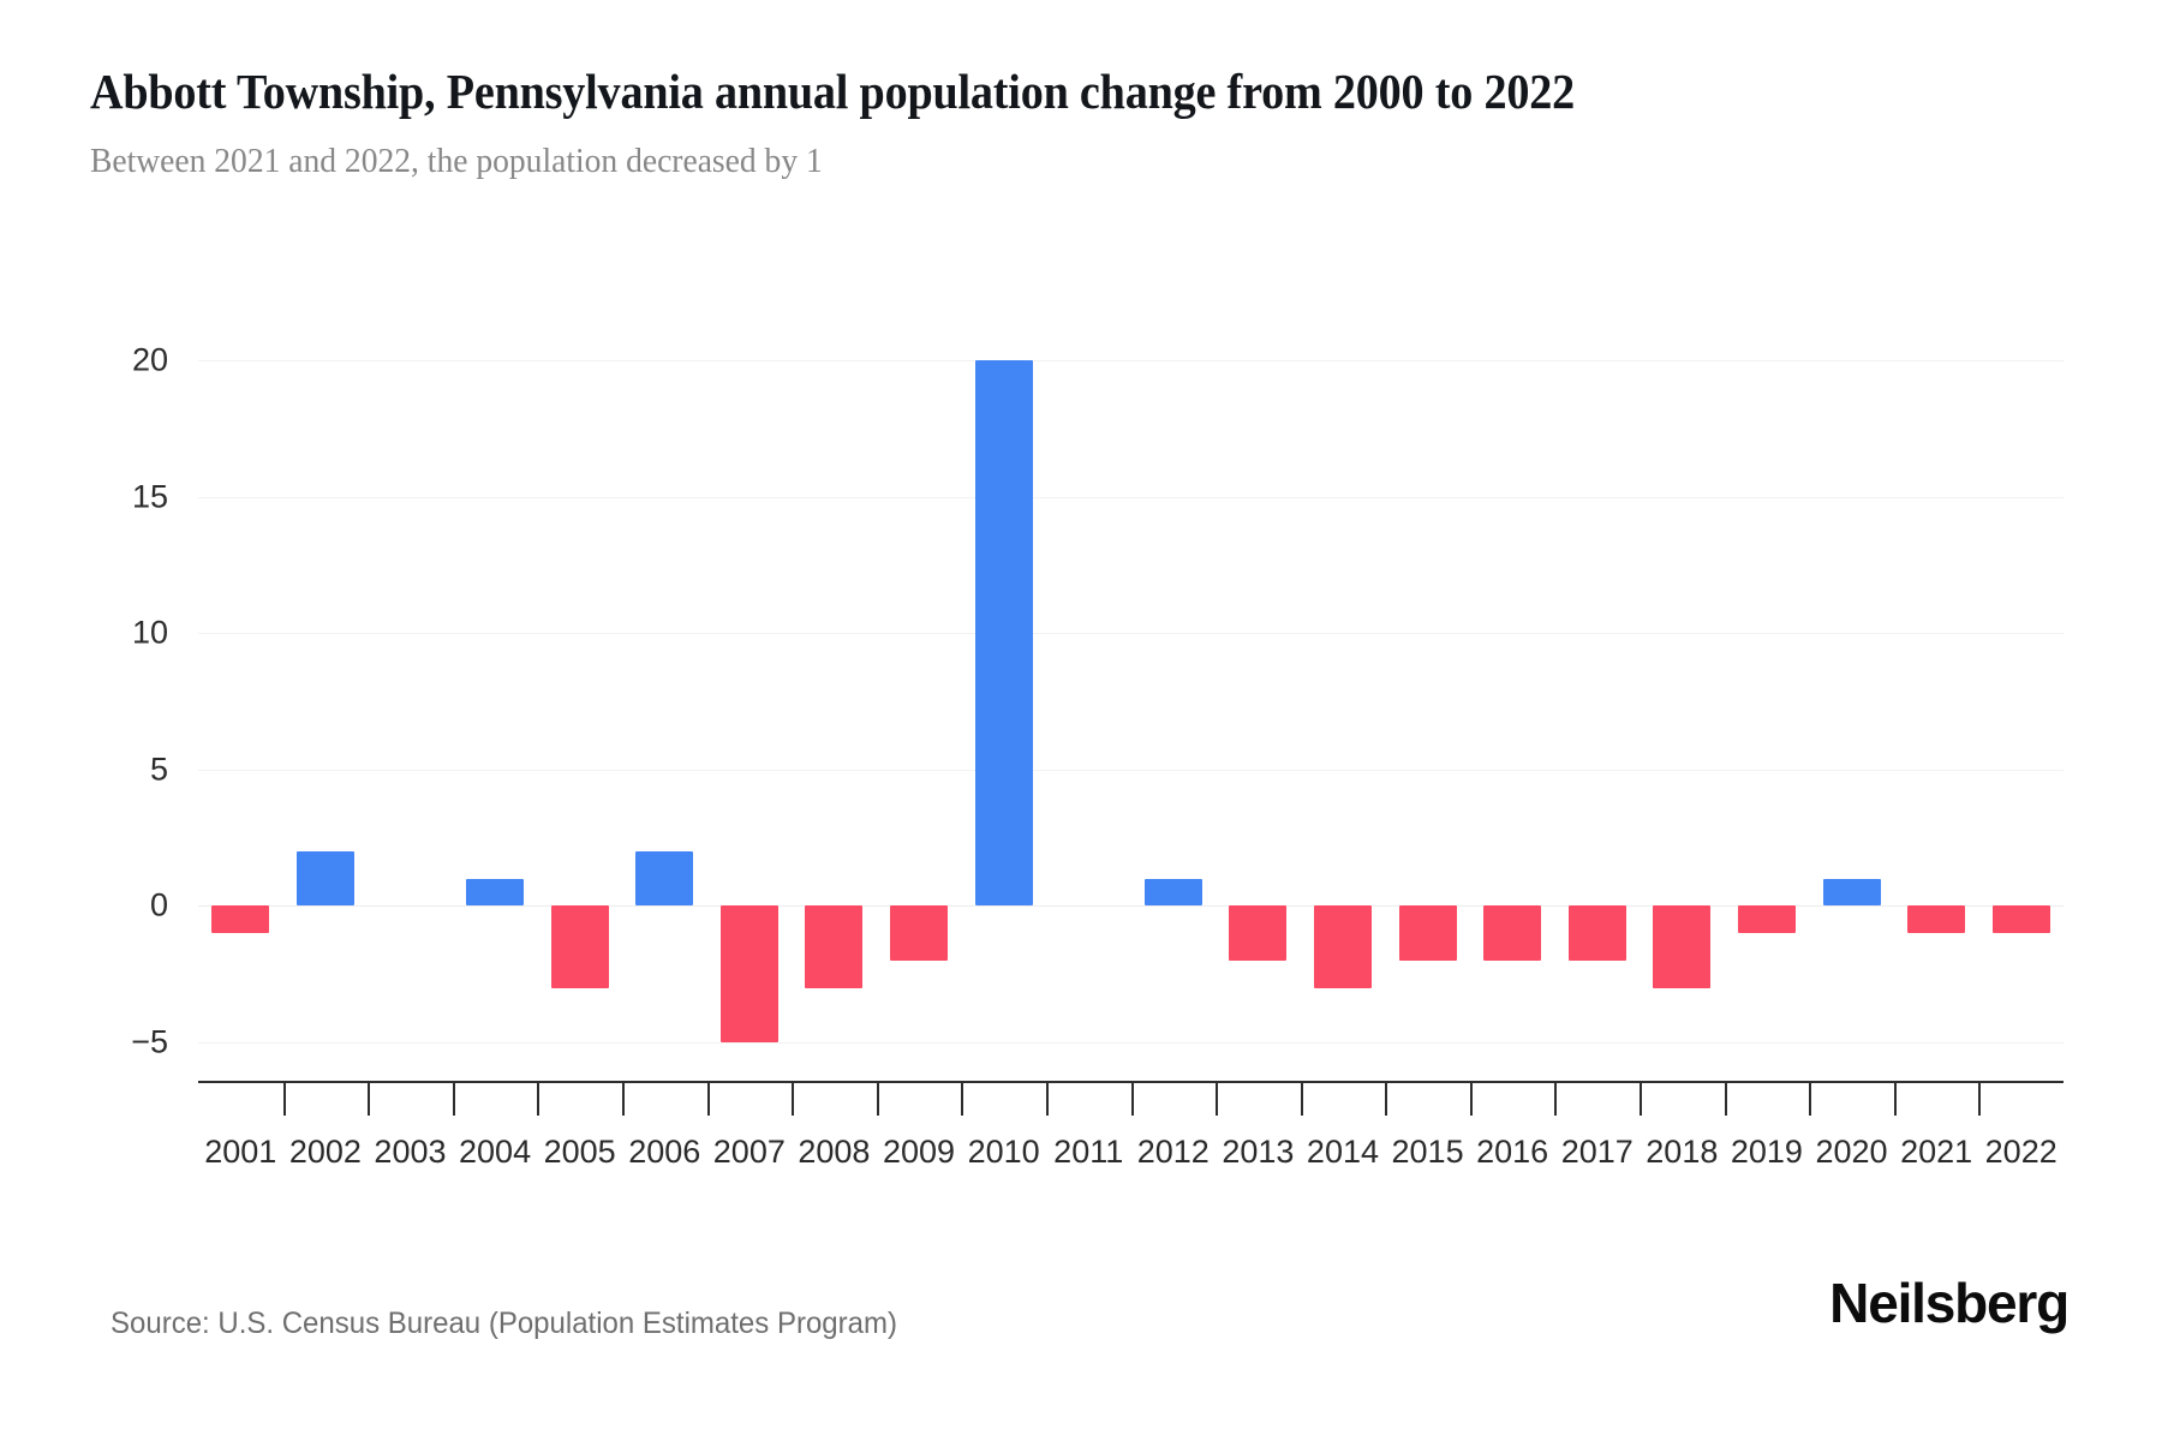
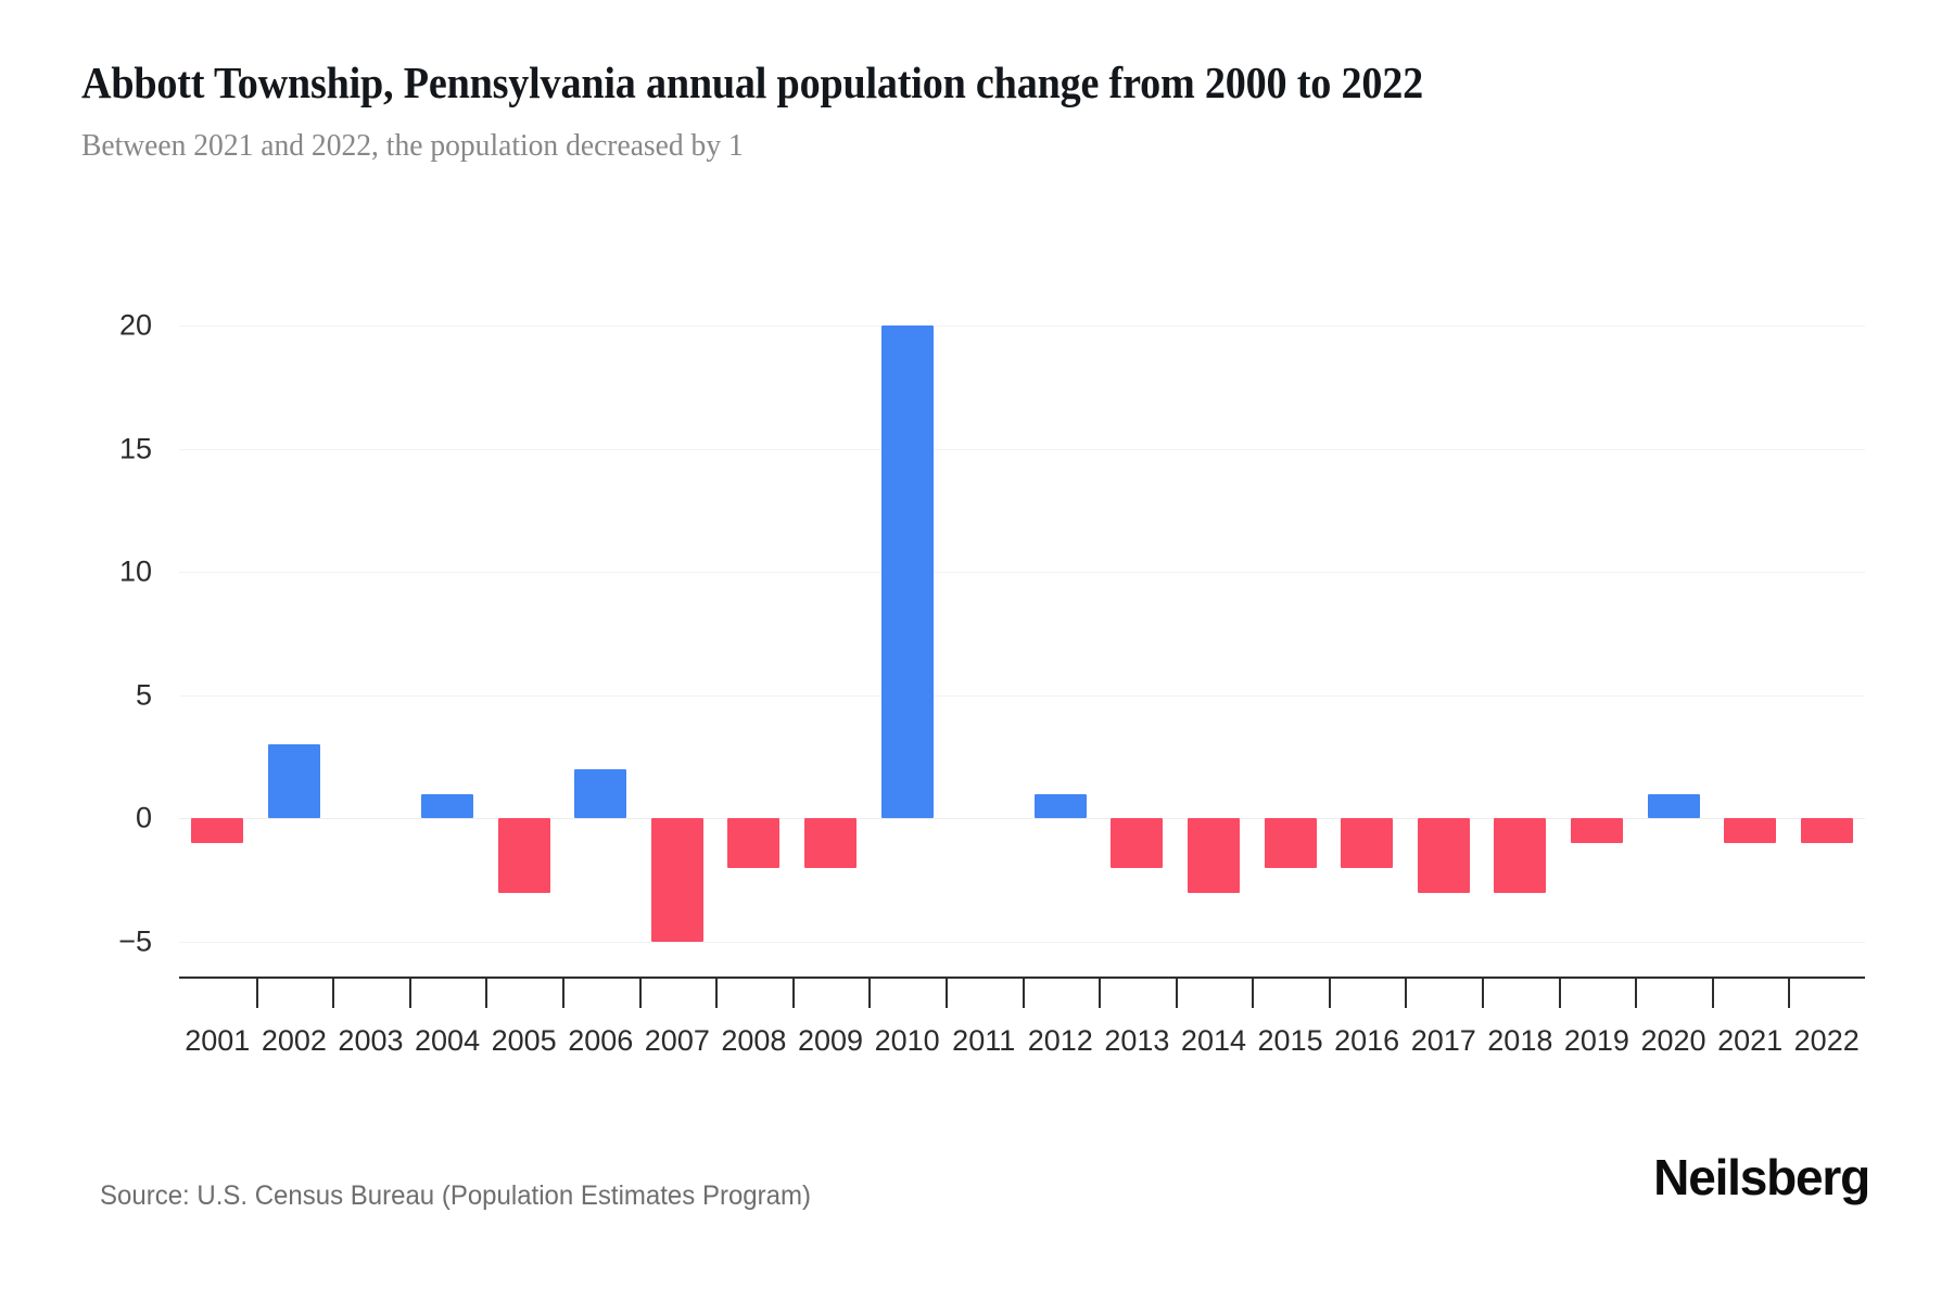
2002: 2 -> 3
2008: -3 -> -2
2017: -2 -> -3
